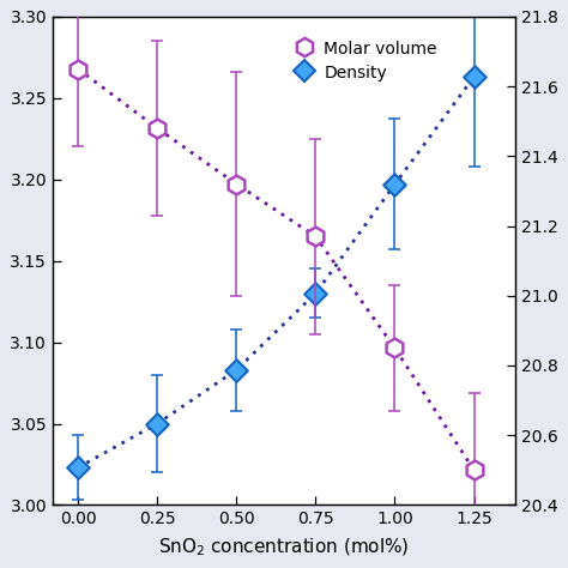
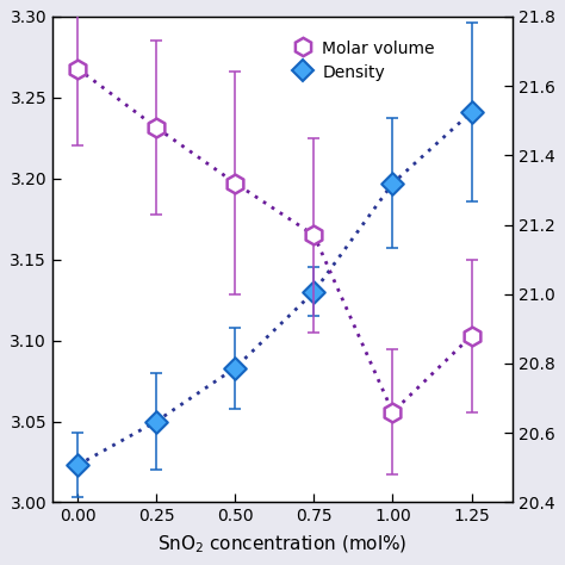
Molar volume/1.00: 20.85 -> 20.66
Density/1.25: 3.263 -> 3.241
Molar volume/1.25: 20.50 -> 20.88
